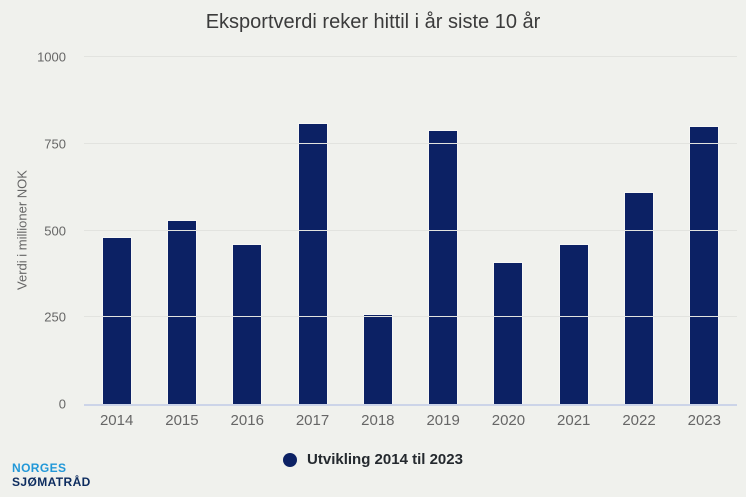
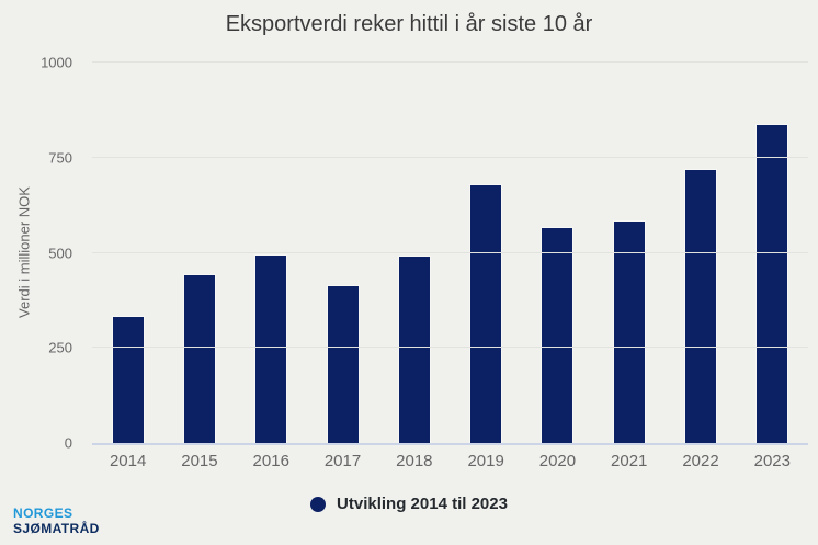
2014: 480 -> 340
2015: 530 -> 440
2016: 460 -> 500
2017: 810 -> 420
2018: 260 -> 490
2019: 790 -> 680
2020: 410 -> 570
2021: 460 -> 580
2022: 610 -> 720
2023: 800 -> 840
